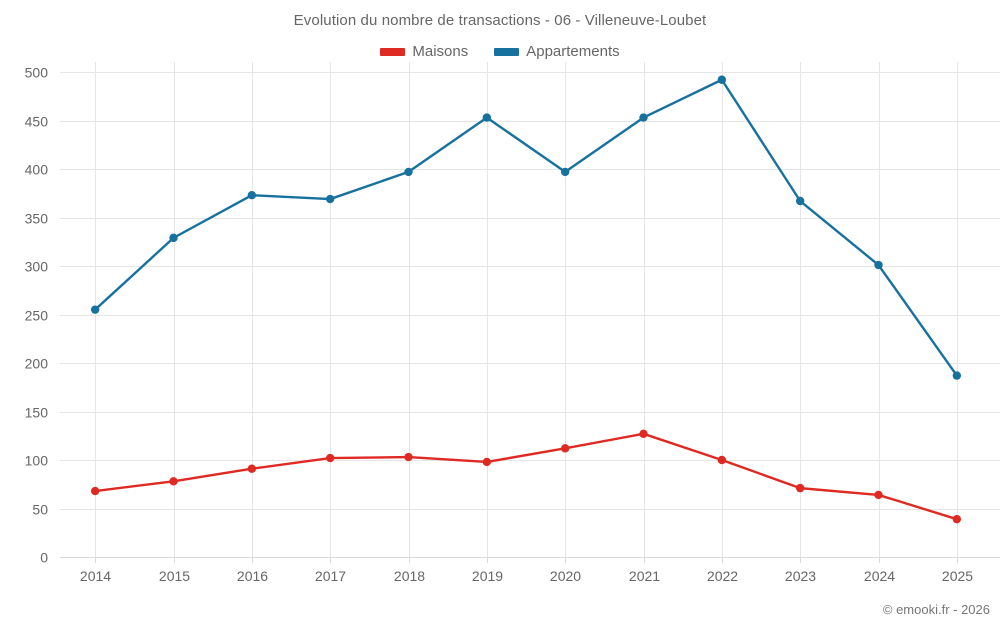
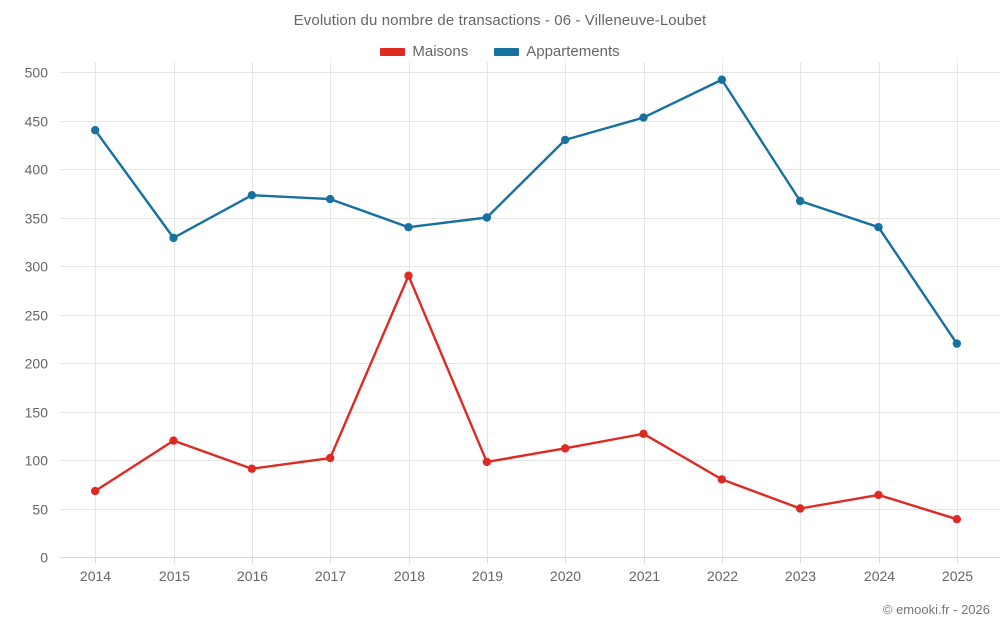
Appartements/2014: 260 -> 440
Maisons/2015: 80 -> 120
Maisons/2018: 100 -> 290
Appartements/2018: 400 -> 340
Appartements/2019: 450 -> 350
Appartements/2020: 400 -> 430
Maisons/2022: 100 -> 80
Maisons/2023: 70 -> 50
Appartements/2024: 300 -> 340
Appartements/2025: 190 -> 220
